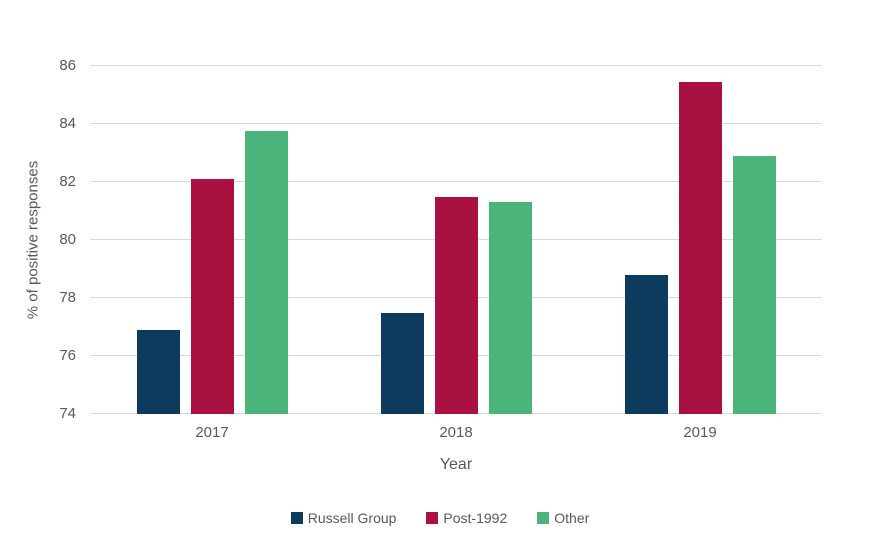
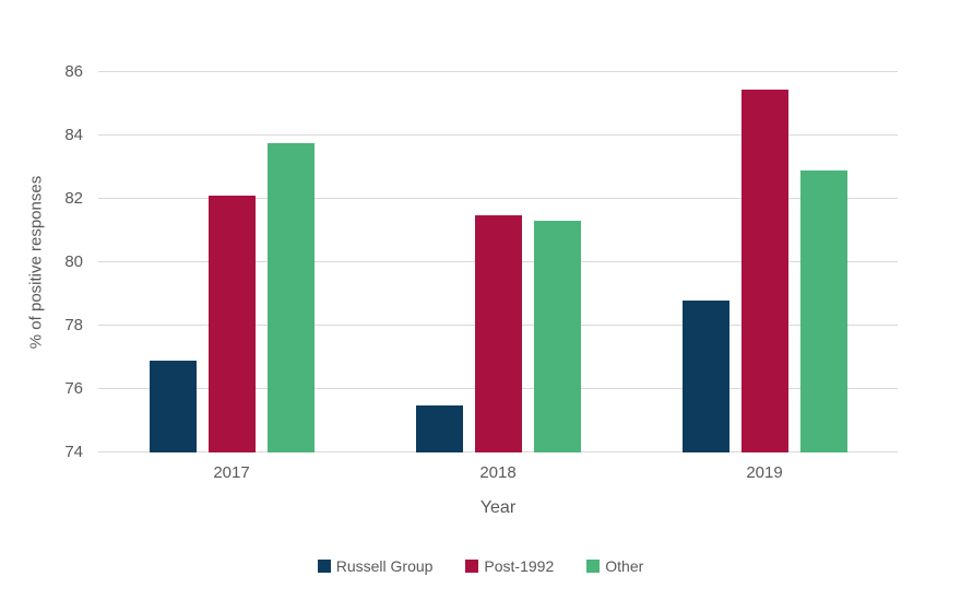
Russell Group/2018: 77.5 -> 75.5
